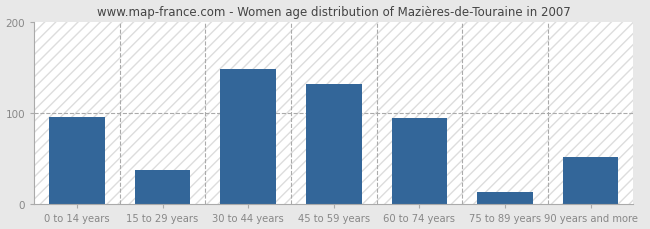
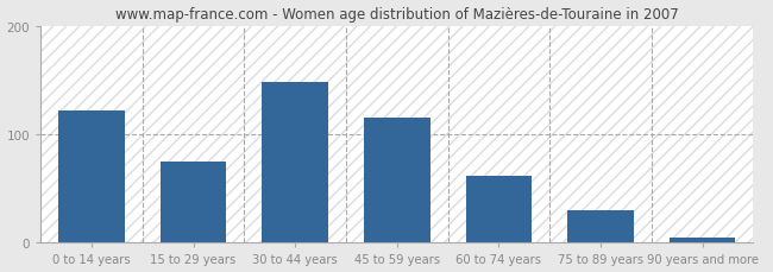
0 to 14 years: 96 -> 122
15 to 29 years: 38 -> 75
45 to 59 years: 132 -> 115
60 to 74 years: 94 -> 62
75 to 89 years: 14 -> 30
90 years and more: 52 -> 5
